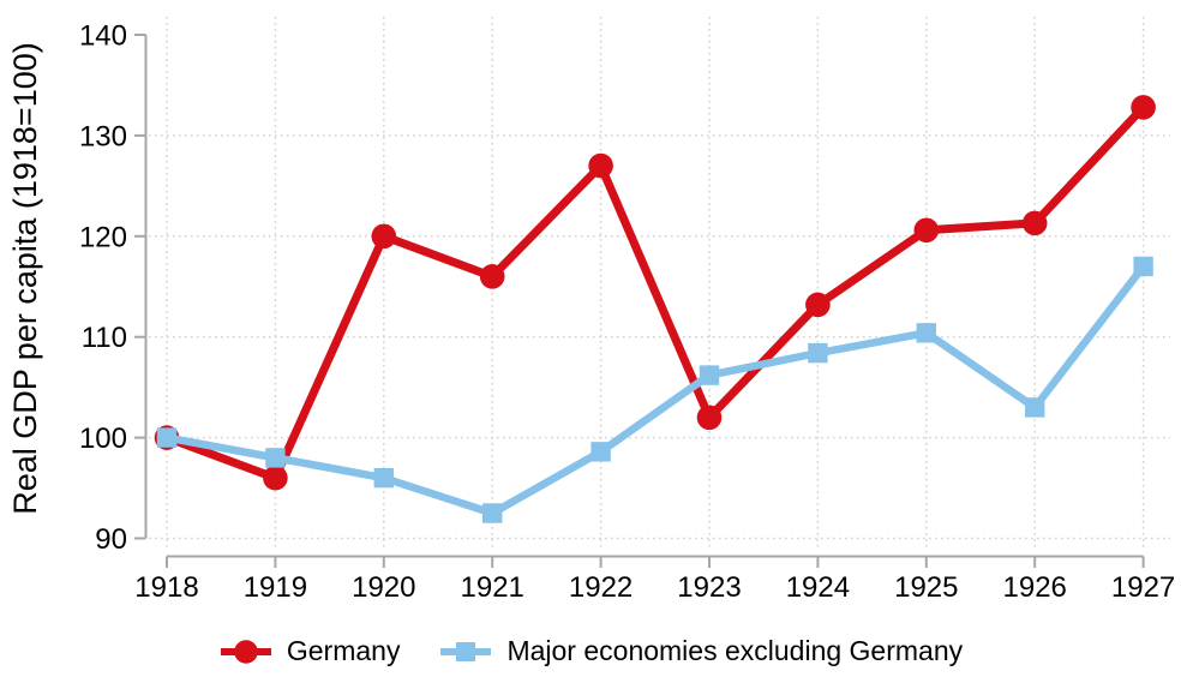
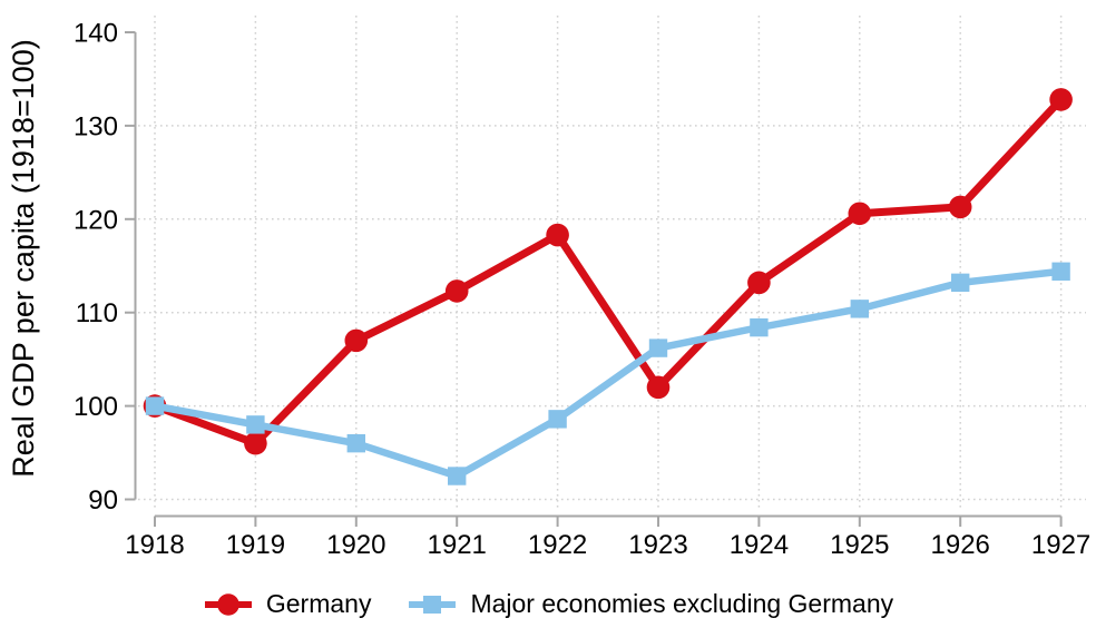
Germany/1920: 120 -> 107
Germany/1921: 116 -> 112
Germany/1922: 127 -> 118
Major economies excluding Germany/1926: 103 -> 113
Major economies excluding Germany/1927: 117 -> 114
